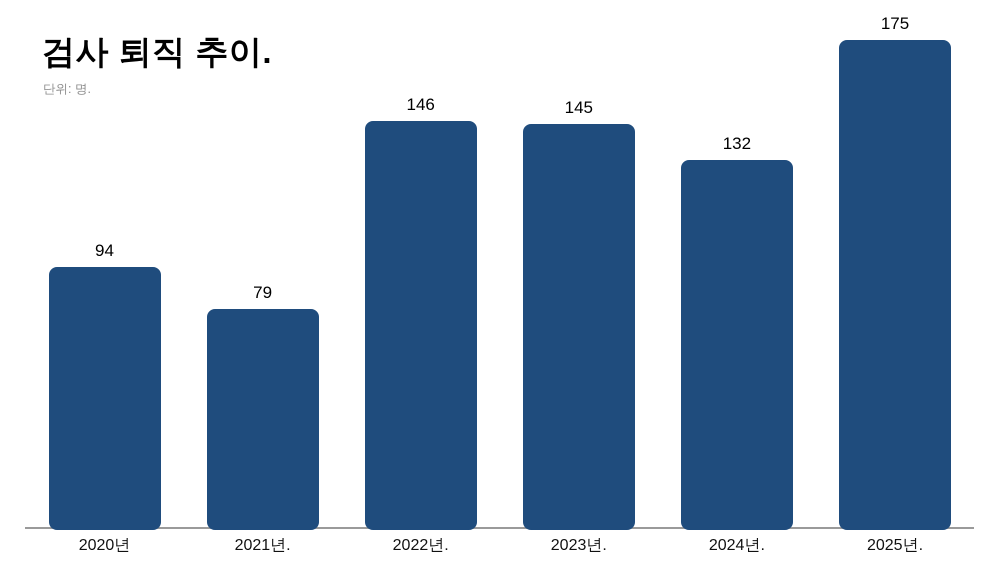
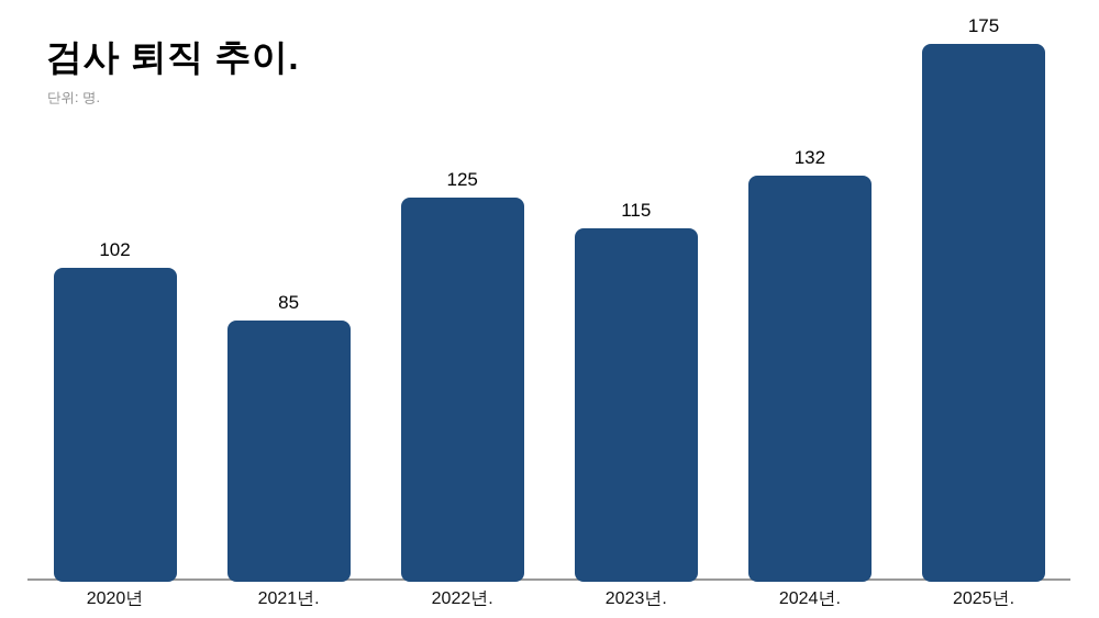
2020년: 94 -> 102
2021년.: 79 -> 85
2022년.: 146 -> 125
2023년.: 145 -> 115
